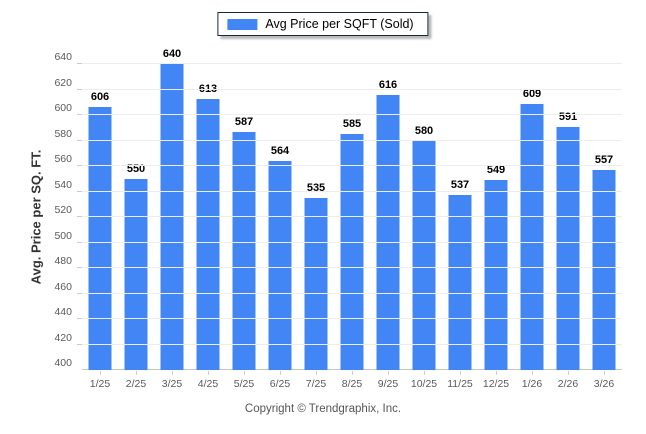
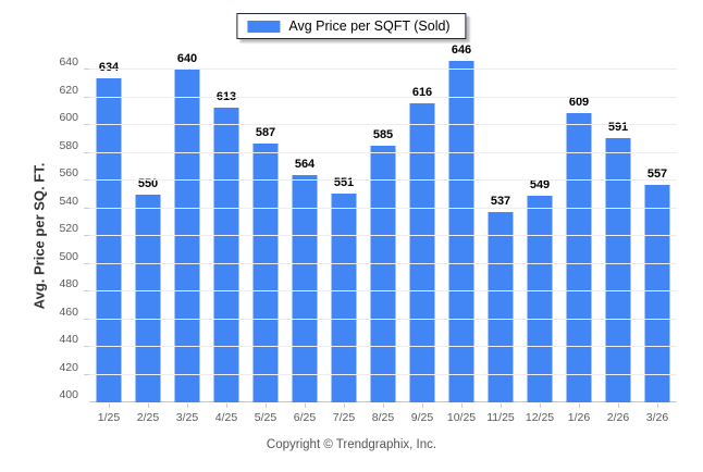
1/25: 606 -> 634
7/25: 535 -> 551
10/25: 580 -> 646
